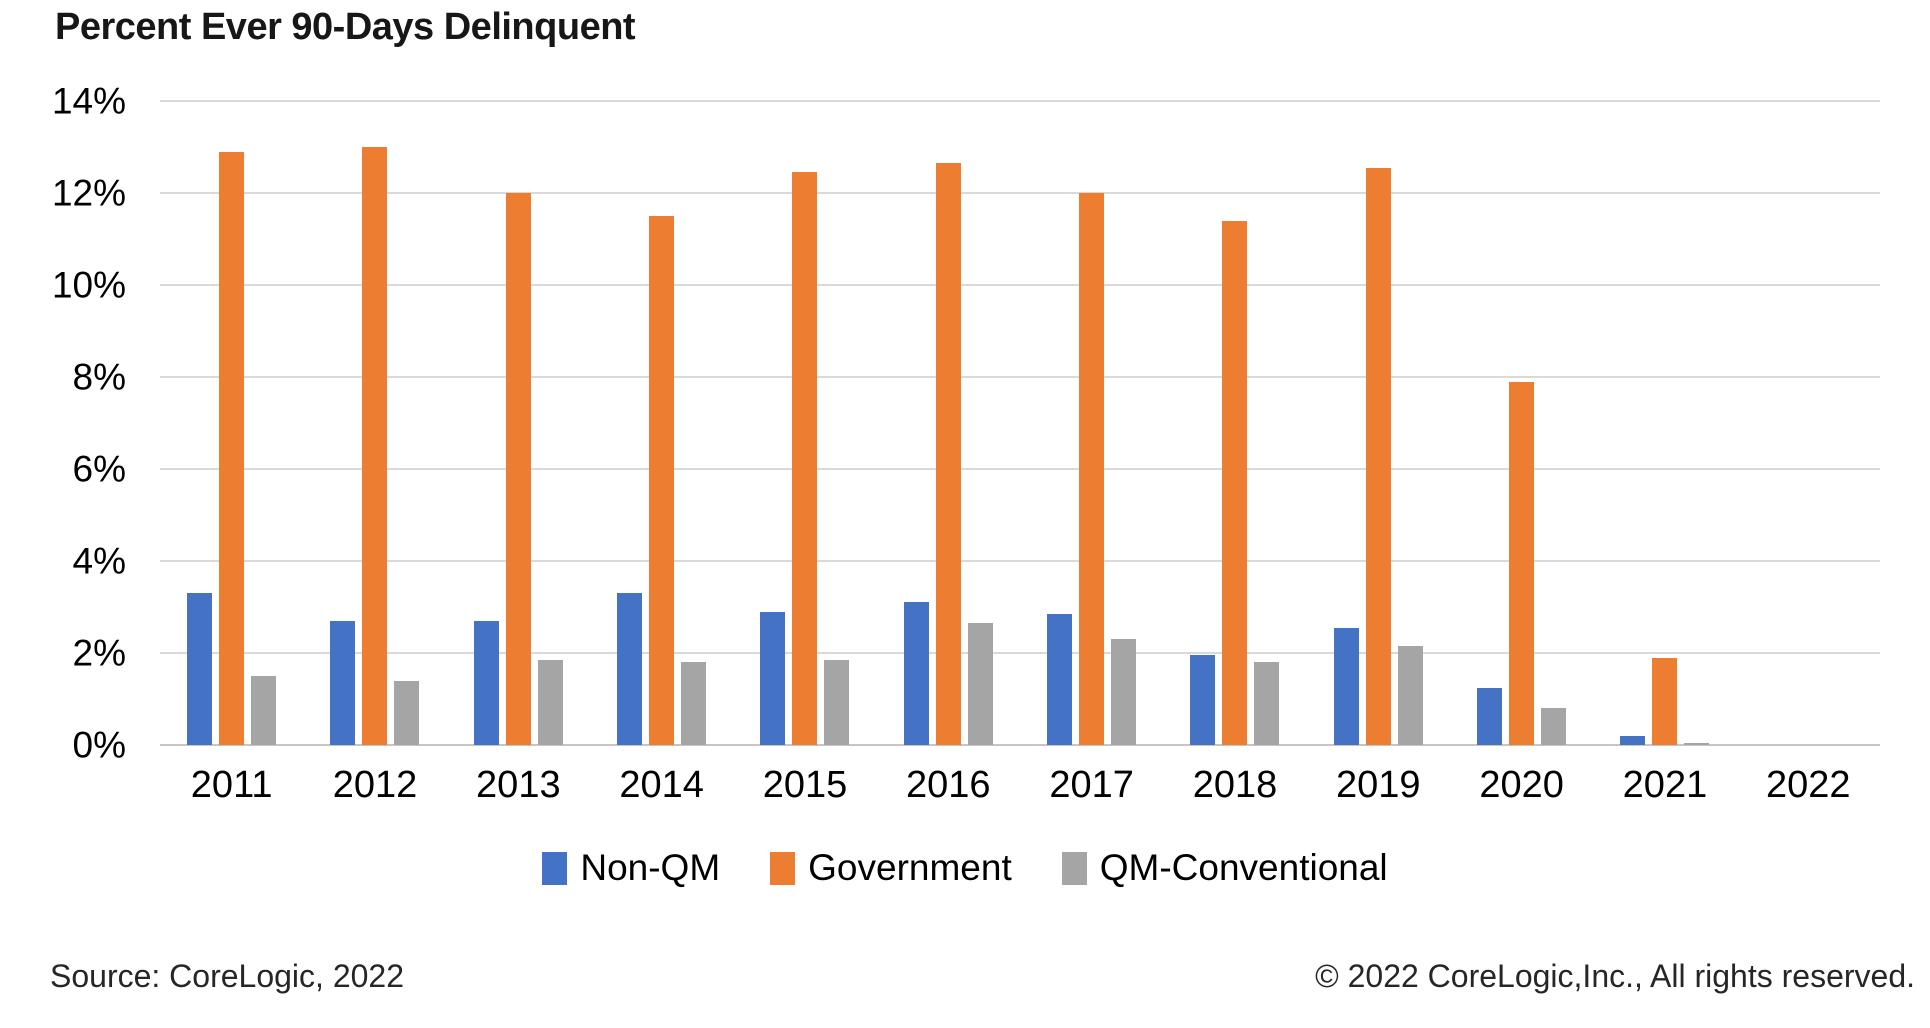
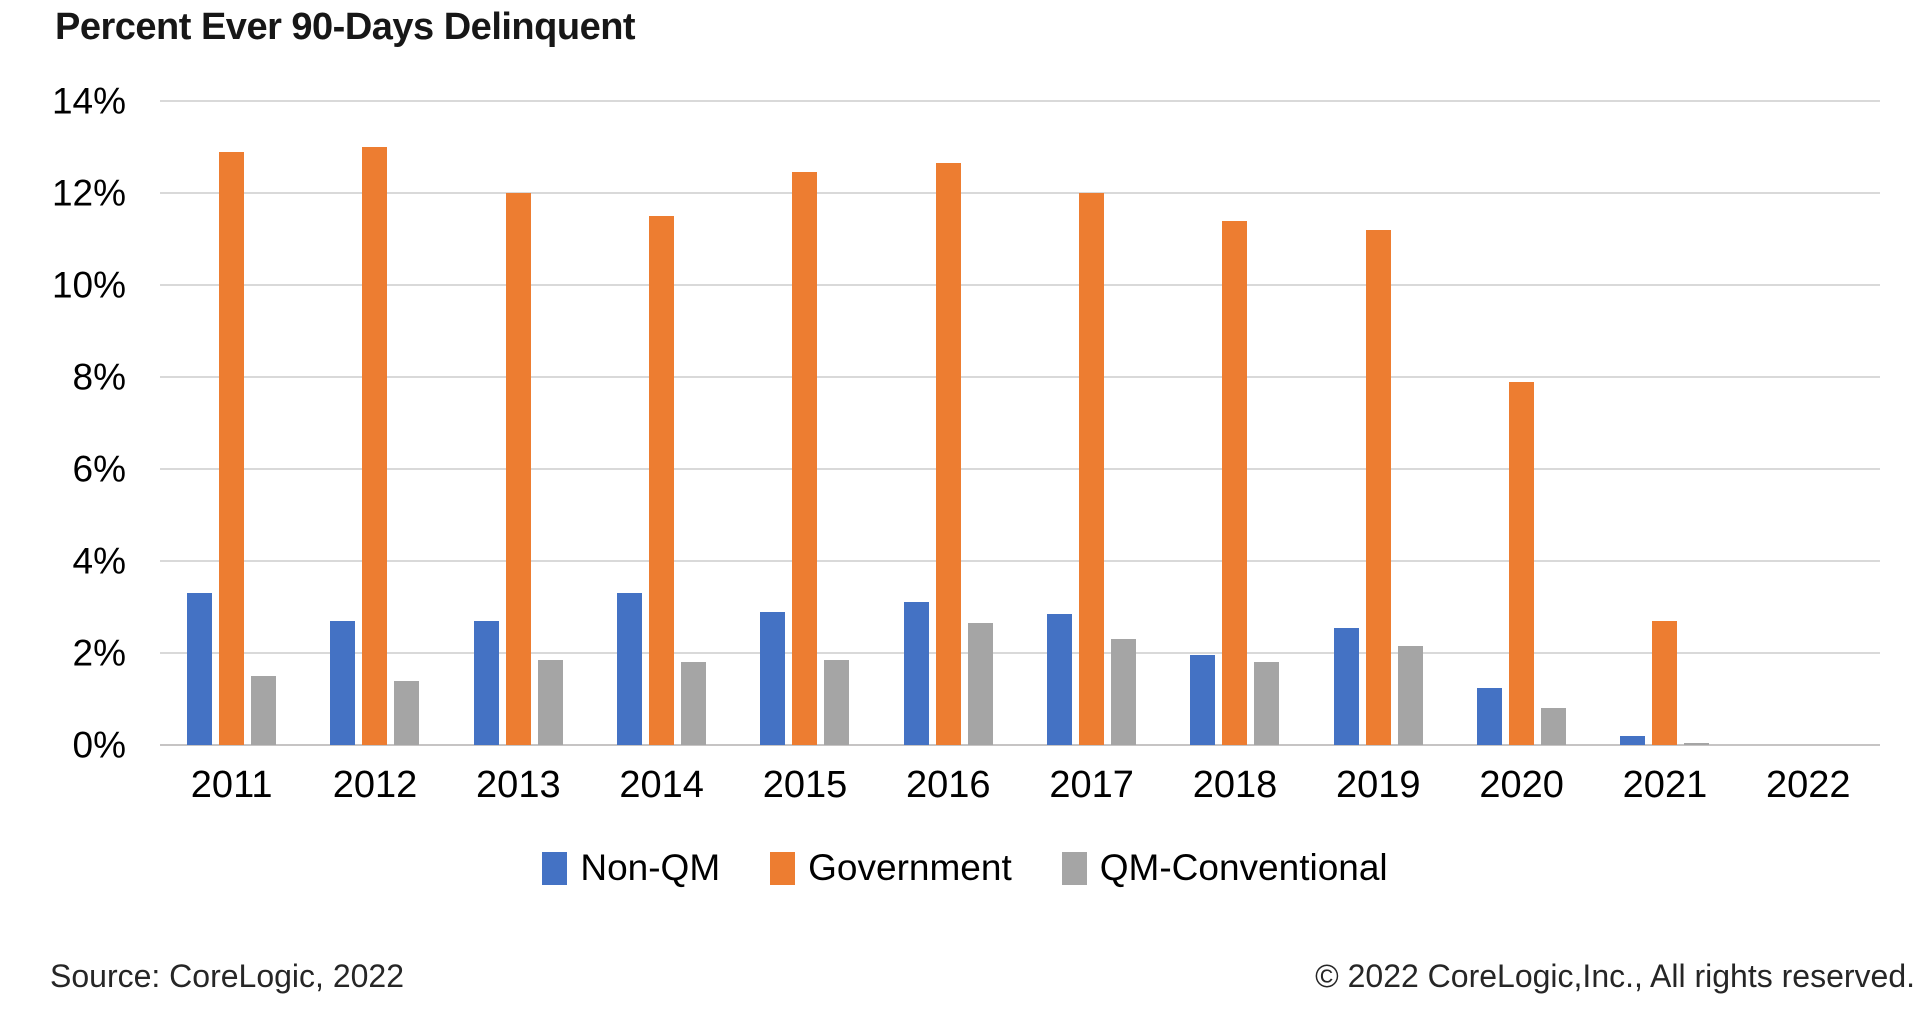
Government/2019: 12.6% -> 11.2%
Government/2021: 1.9% -> 2.7%
